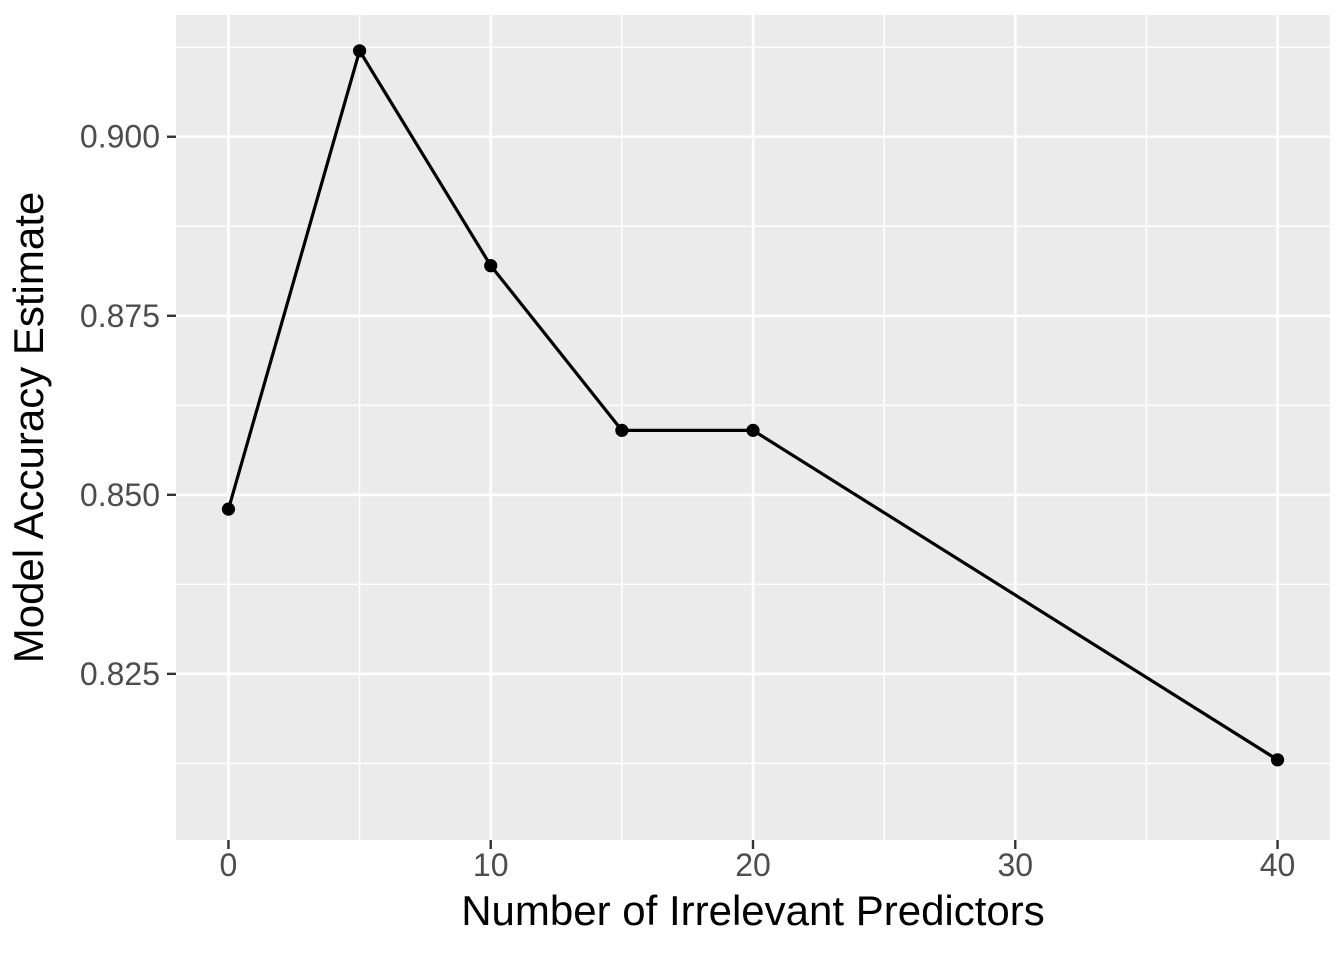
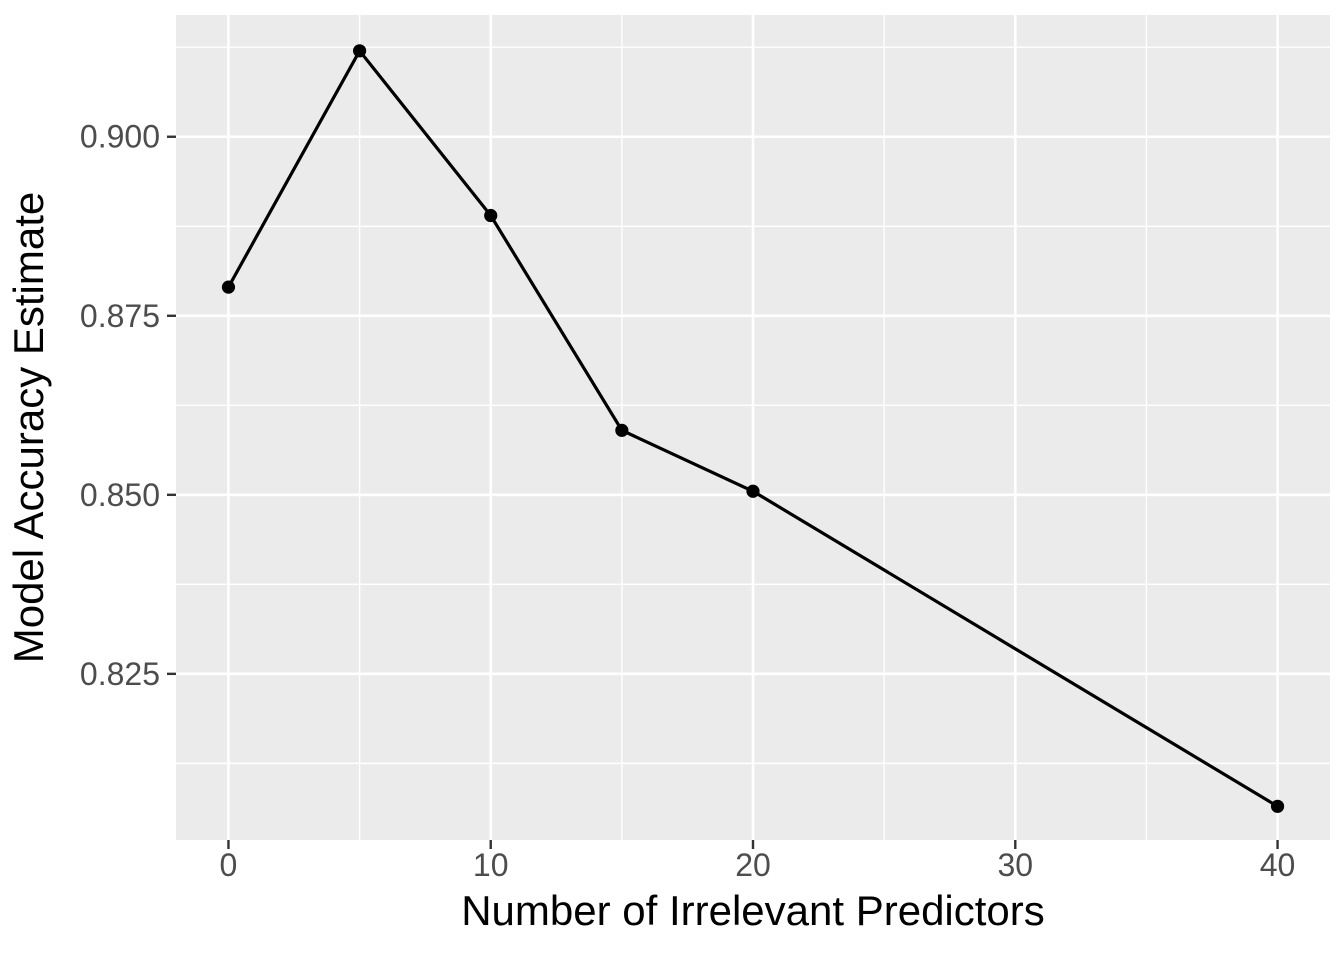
0: 0.848 -> 0.879
10: 0.882 -> 0.889
20: 0.859 -> 0.851
40: 0.813 -> 0.806
